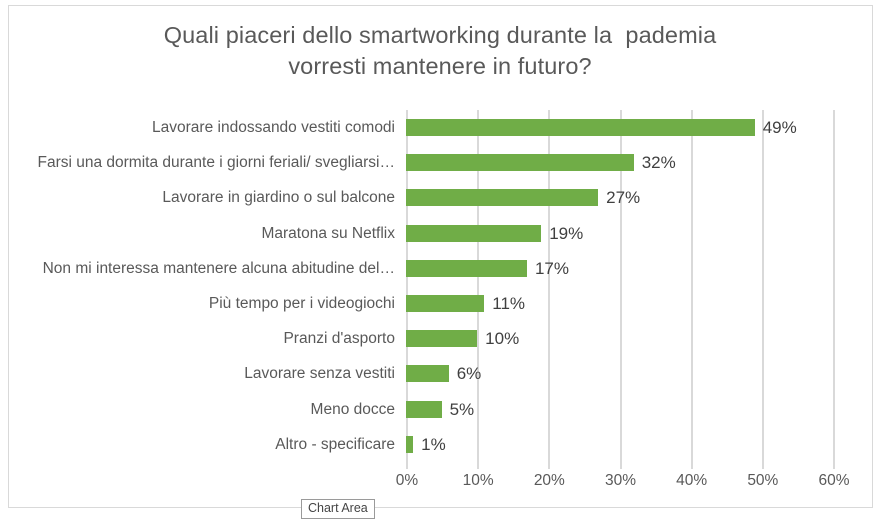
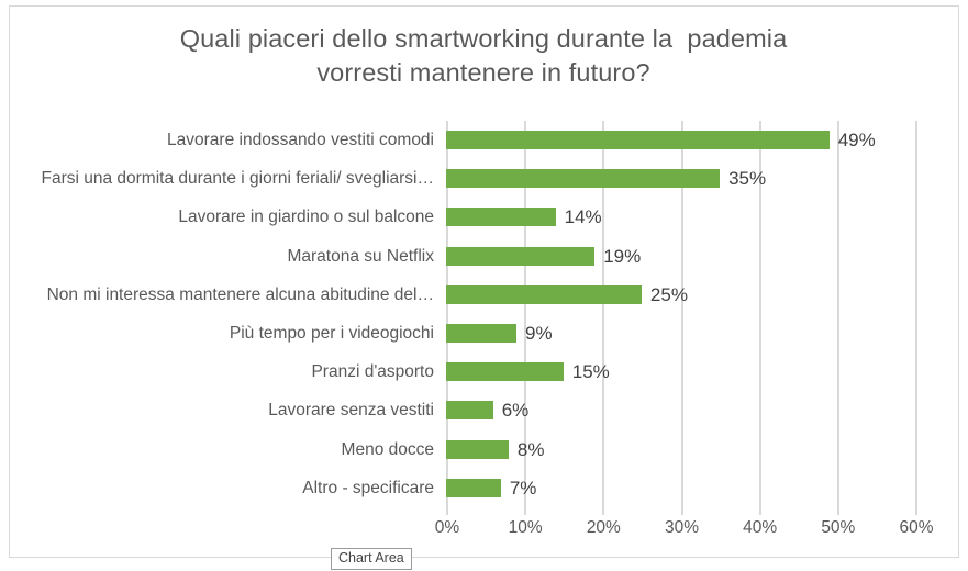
Farsi una dormita durante i giorni feriali/ svegliarsi…: 32% -> 35%
Lavorare in giardino o sul balcone: 27% -> 14%
Non mi interessa mantenere alcuna abitudine del…: 17% -> 25%
Più tempo per i videogiochi: 11% -> 9%
Pranzi d'asporto: 10% -> 15%
Meno docce: 5% -> 8%
Altro - specificare: 1% -> 7%
